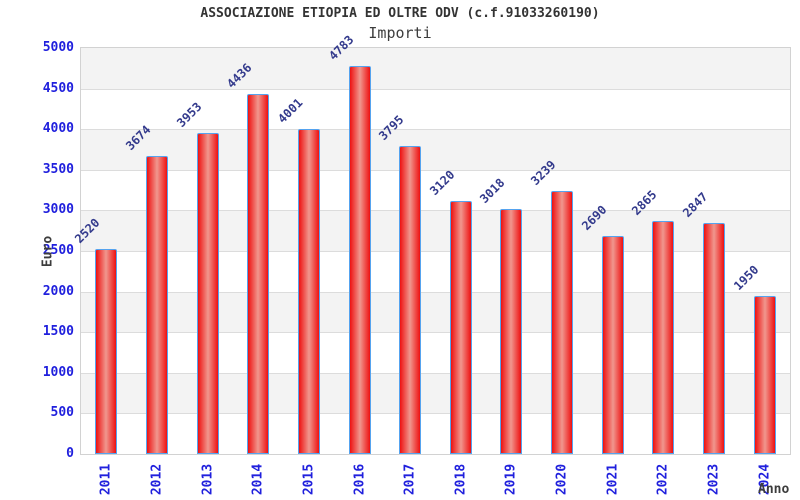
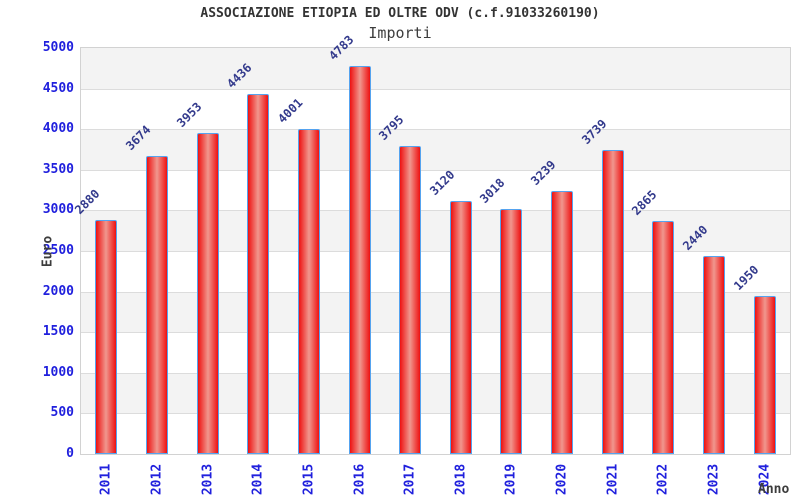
2011: 2520 -> 2880
2021: 2690 -> 3739
2023: 2847 -> 2440
